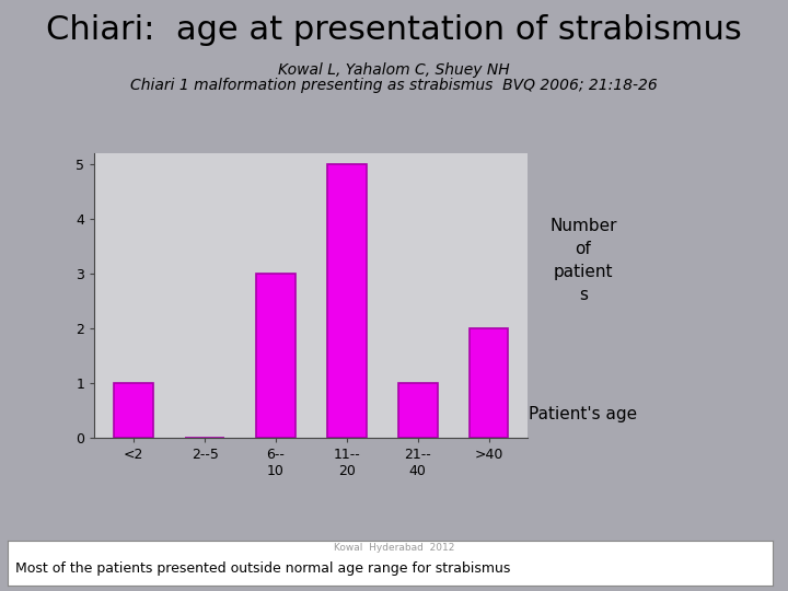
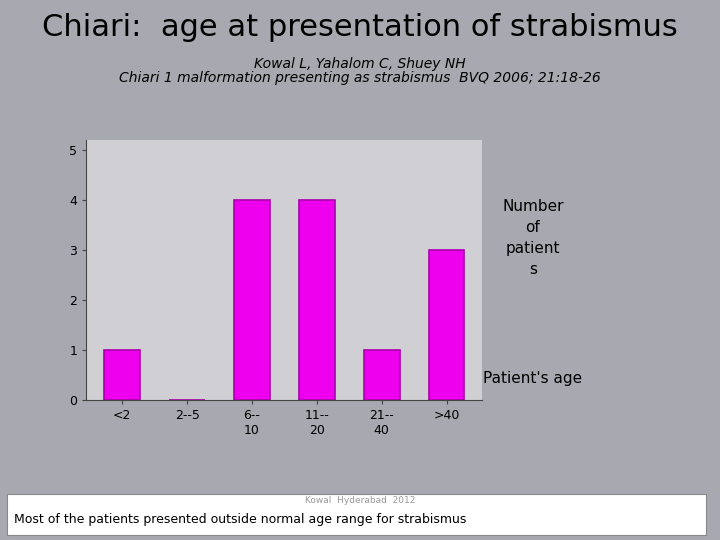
6-- 10: 3 -> 4
11-- 20: 5 -> 4
>40: 2 -> 3
